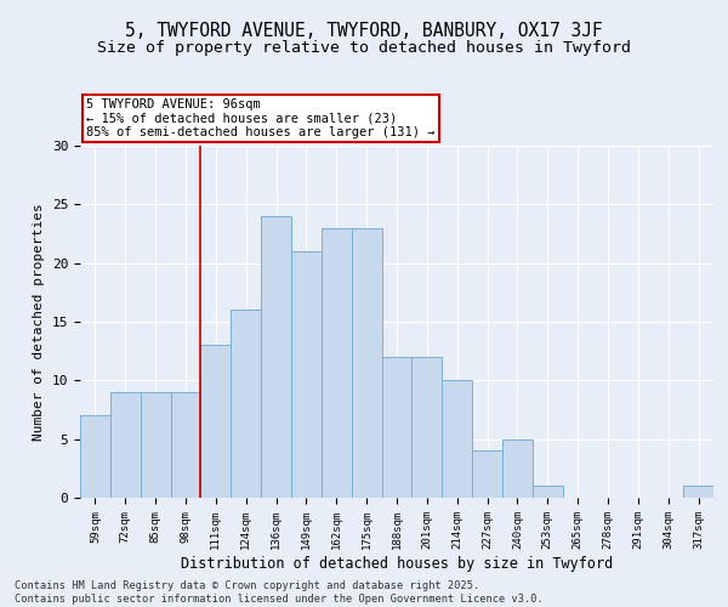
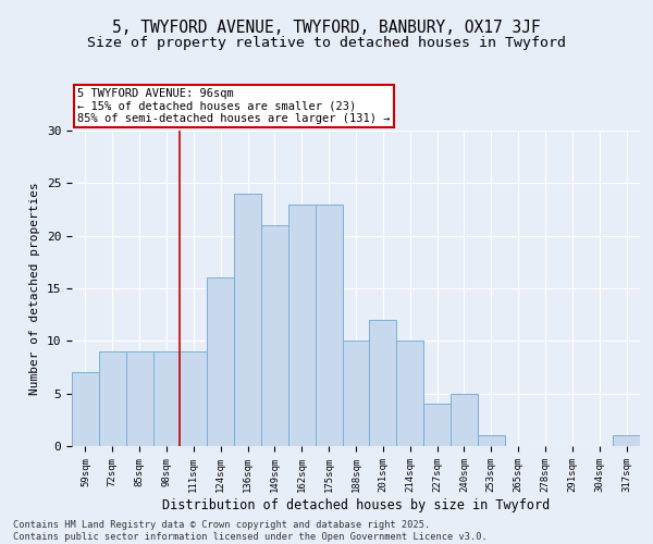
111sqm: 13 -> 9
188sqm: 12 -> 10
